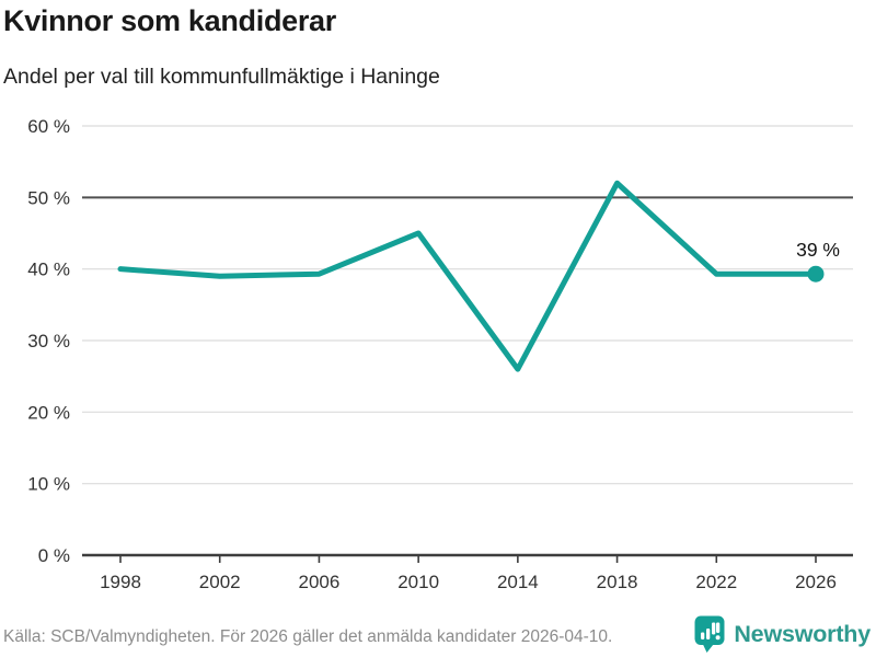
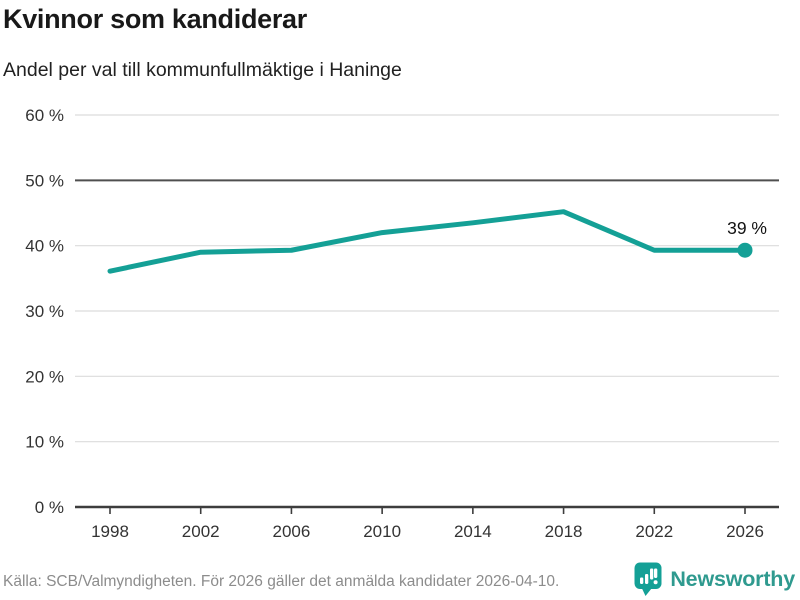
1998: 40% -> 36%
2010: 45% -> 42%
2014: 26% -> 44%
2018: 52% -> 45%
